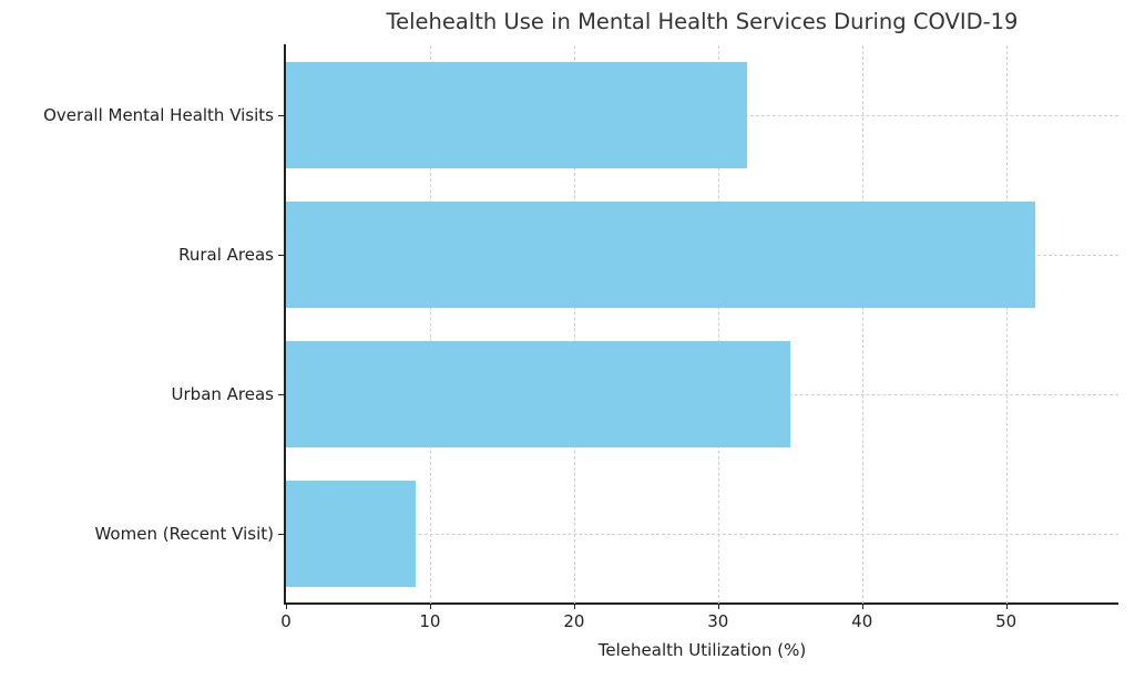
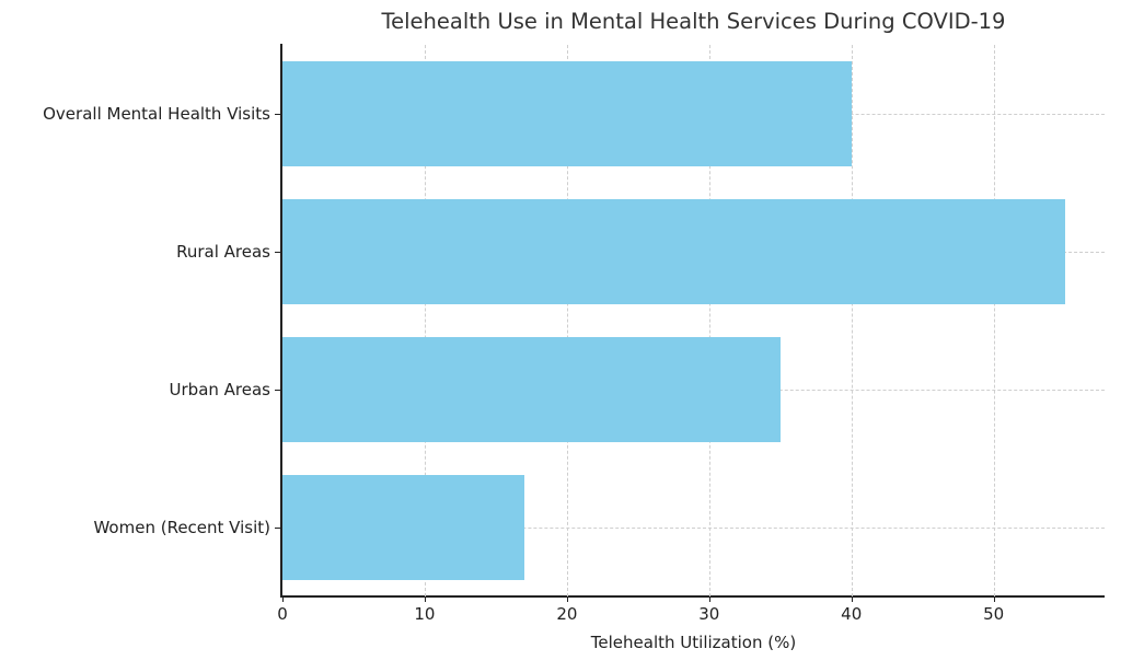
Overall Mental Health Visits: 32 -> 40
Rural Areas: 52 -> 55
Women (Recent Visit): 9 -> 17
